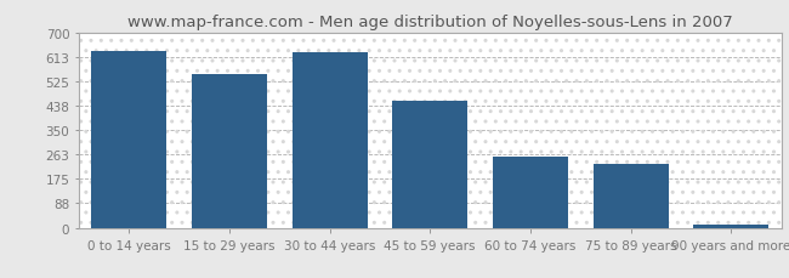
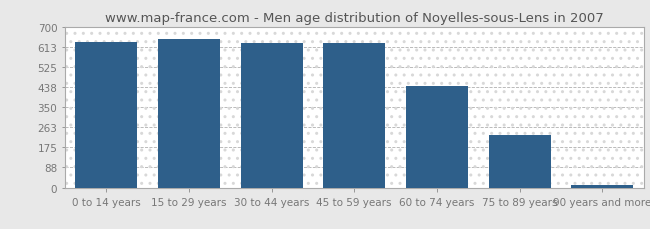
15 to 29 years: 550 -> 645
45 to 59 years: 455 -> 628
60 to 74 years: 255 -> 440
